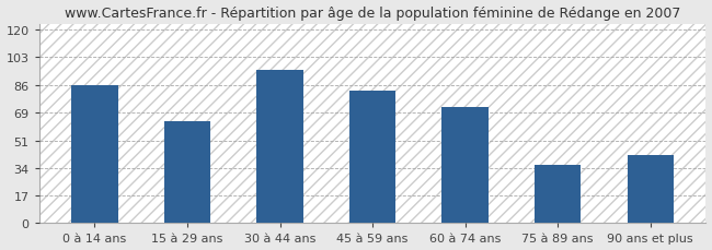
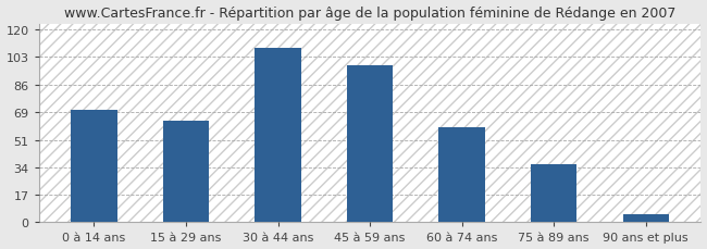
0 à 14 ans: 86 -> 70
30 à 44 ans: 95 -> 109
45 à 59 ans: 82 -> 98
60 à 74 ans: 72 -> 59
90 ans et plus: 42 -> 5
